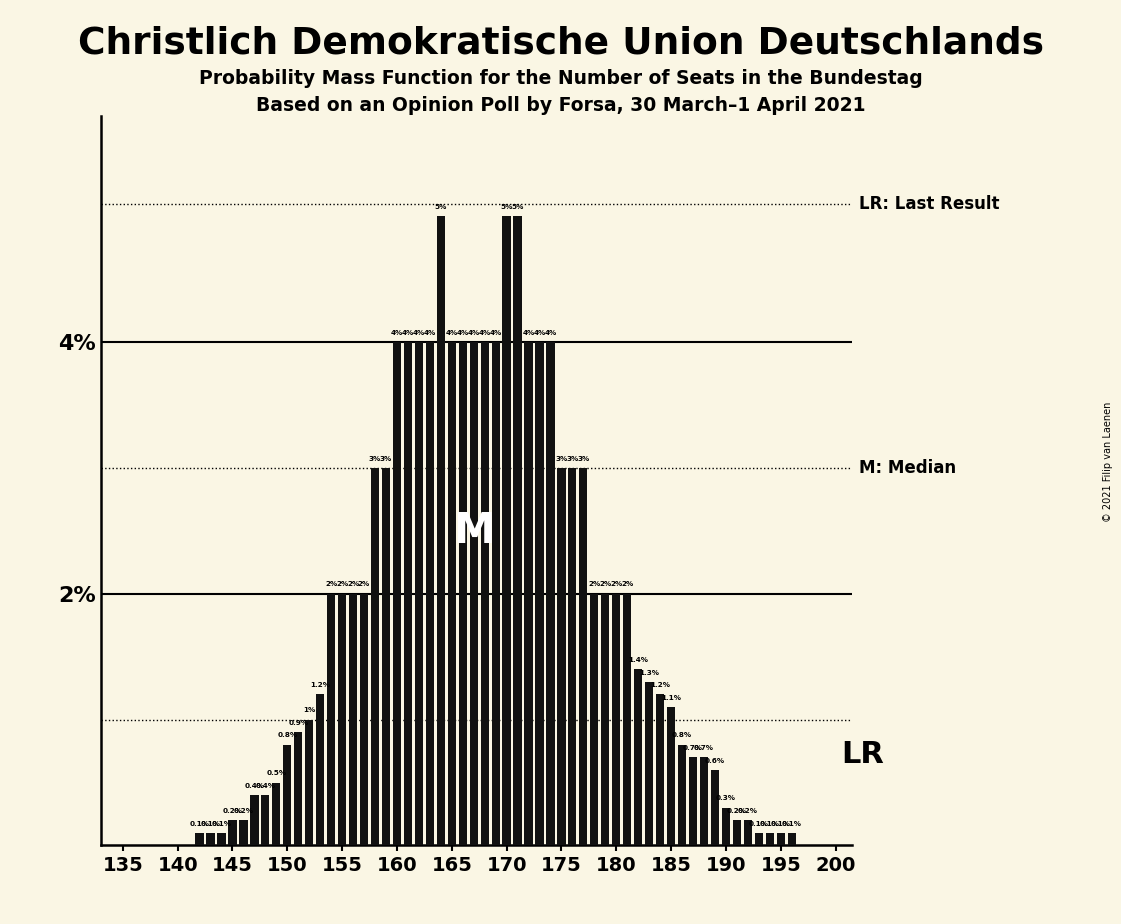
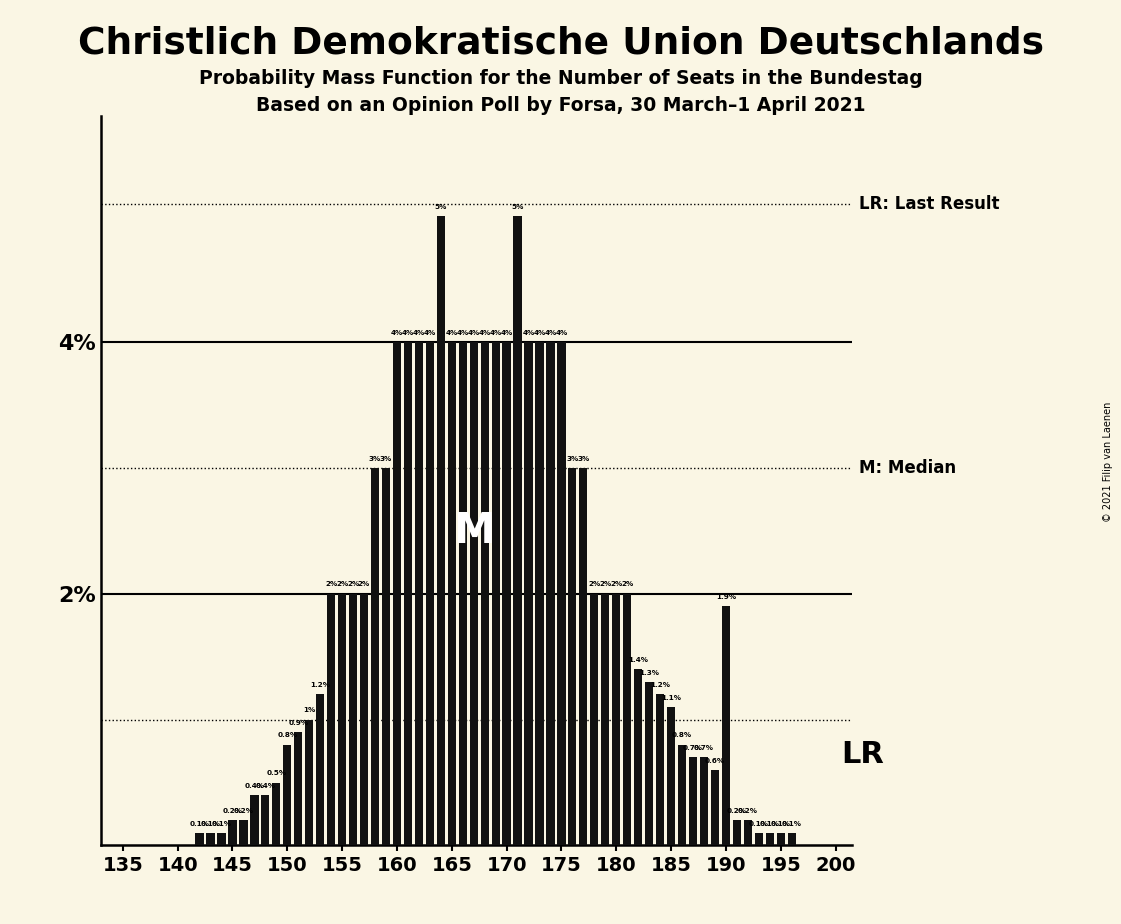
170: 5% -> 4%
175: 3% -> 4%
190: 0.3% -> 1.9%
